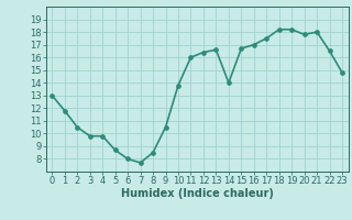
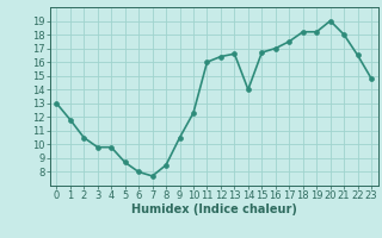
10: 13.8 -> 12.3
20: 17.8 -> 19.0
